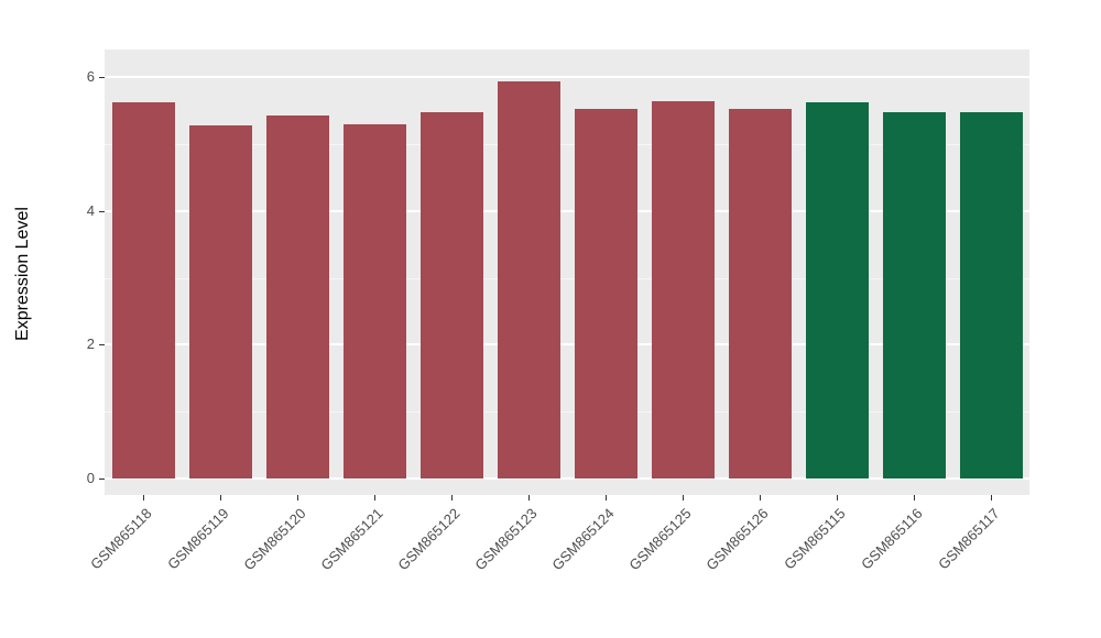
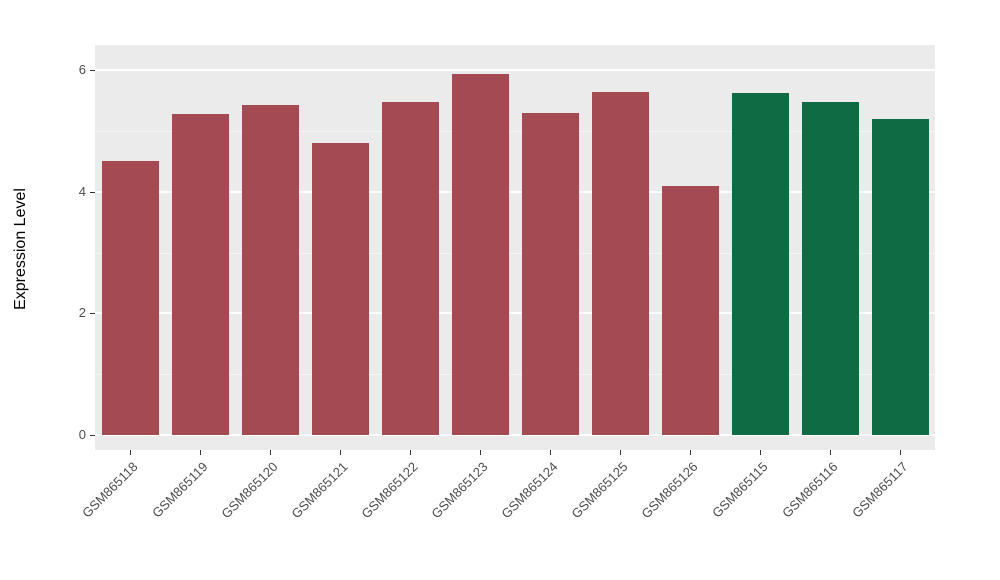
GSM865118: 5.6 -> 4.5
GSM865121: 5.3 -> 4.8
GSM865124: 5.5 -> 5.3
GSM865126: 5.5 -> 4.1
GSM865117: 5.5 -> 5.2
